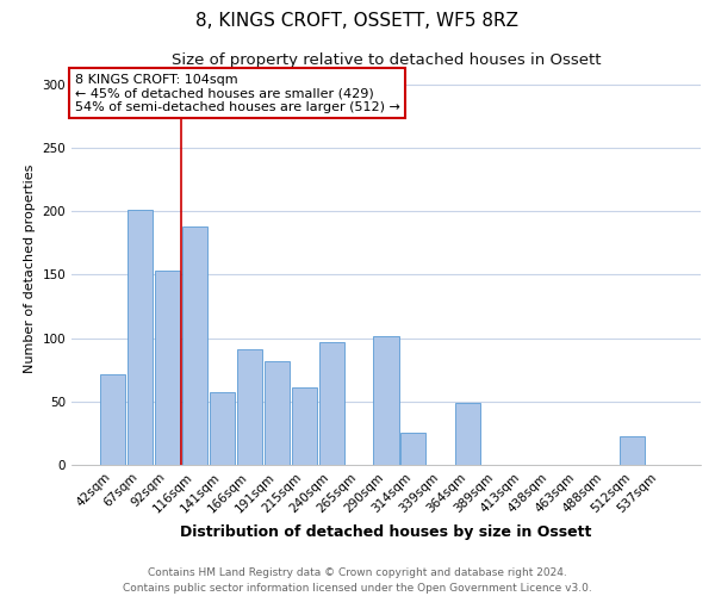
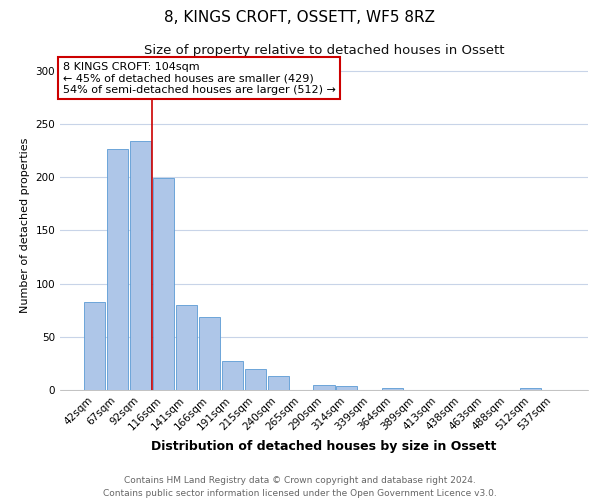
42sqm: 71 -> 83
67sqm: 201 -> 226
92sqm: 153 -> 234
116sqm: 188 -> 199
141sqm: 57 -> 80
166sqm: 91 -> 69
191sqm: 82 -> 27
215sqm: 61 -> 20
240sqm: 97 -> 13
290sqm: 101 -> 5
314sqm: 25 -> 4
364sqm: 49 -> 2
512sqm: 23 -> 2
